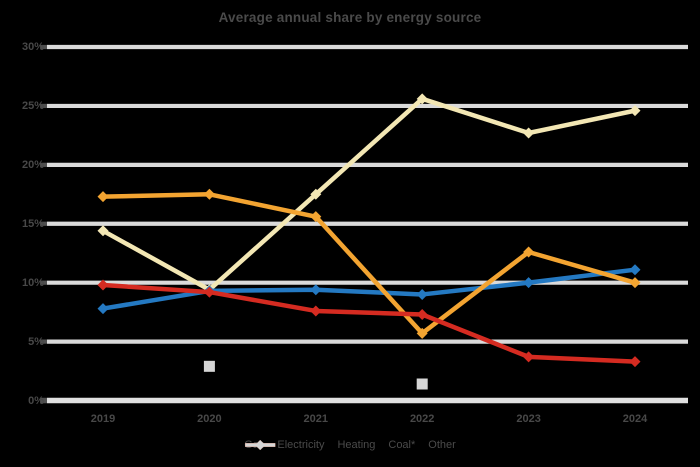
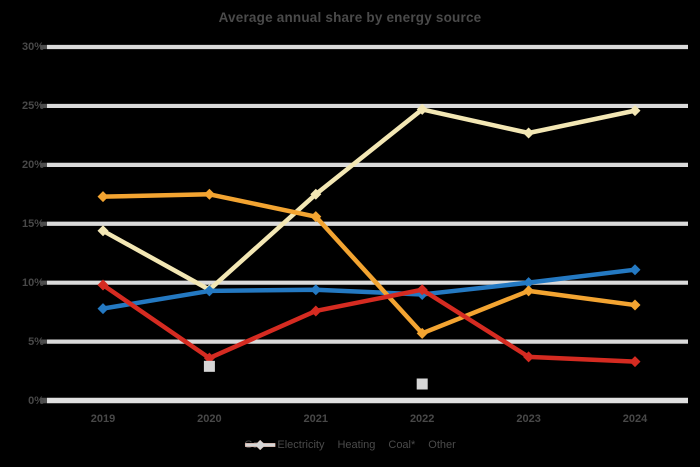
Coal*/2020: 9.2% -> 3.6%
Gas/2022: 25.6% -> 24.7%
Coal*/2022: 7.3% -> 9.4%
Heating/2023: 12.6% -> 9.3%
Heating/2024: 10.0% -> 8.1%
